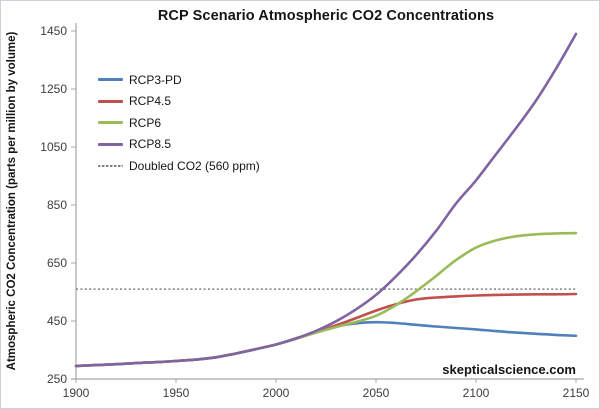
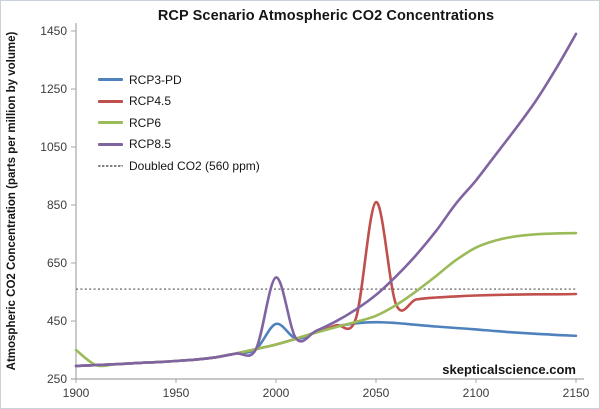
RCP6/1900: 300 -> 350
RCP3-PD/2000: 370 -> 440
RCP8.5/2000: 370 -> 600
RCP4.5/2050: 490 -> 860
